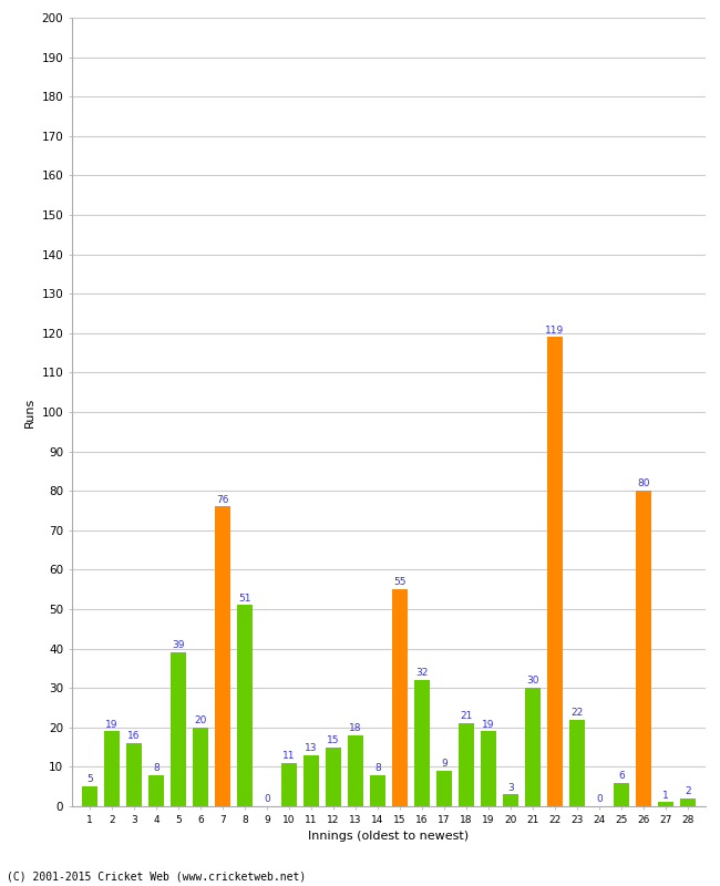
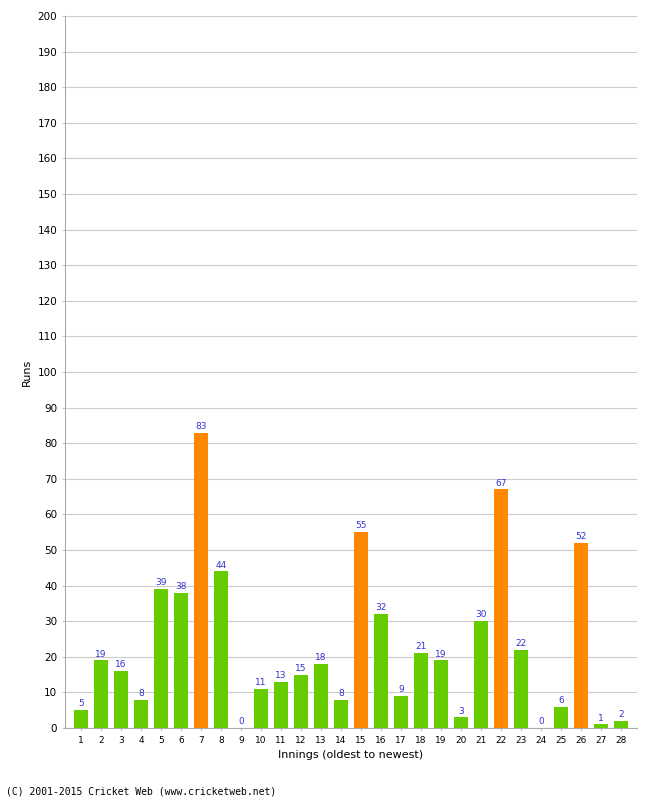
6: 20 -> 38
7: 76 -> 83
8: 51 -> 44
22: 119 -> 67
26: 80 -> 52
